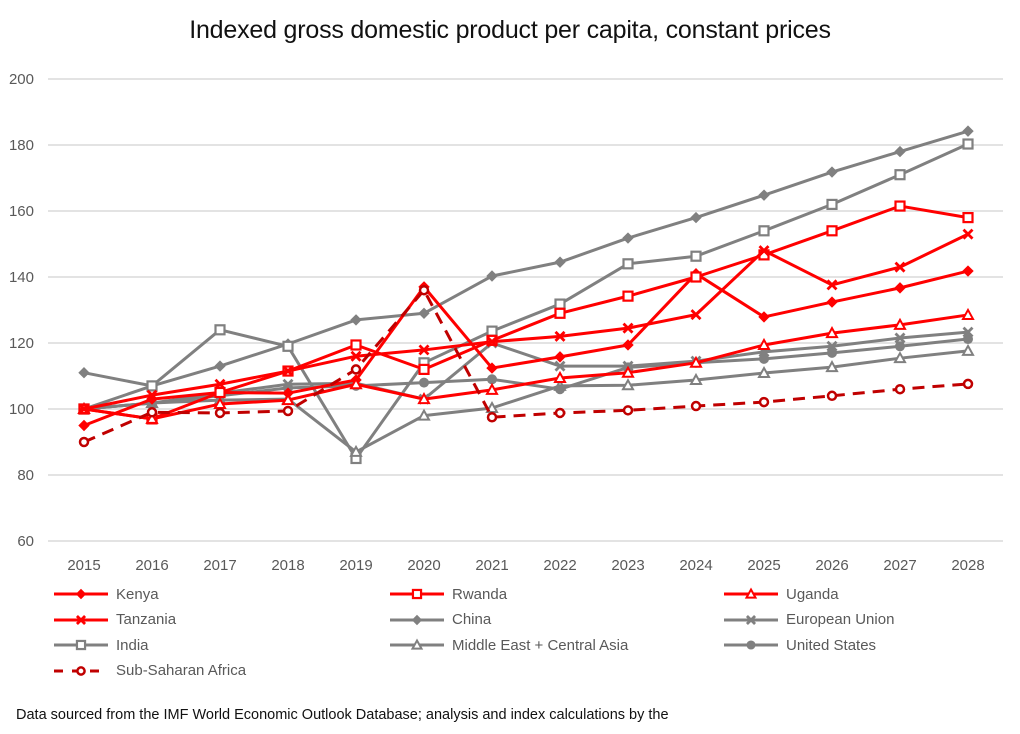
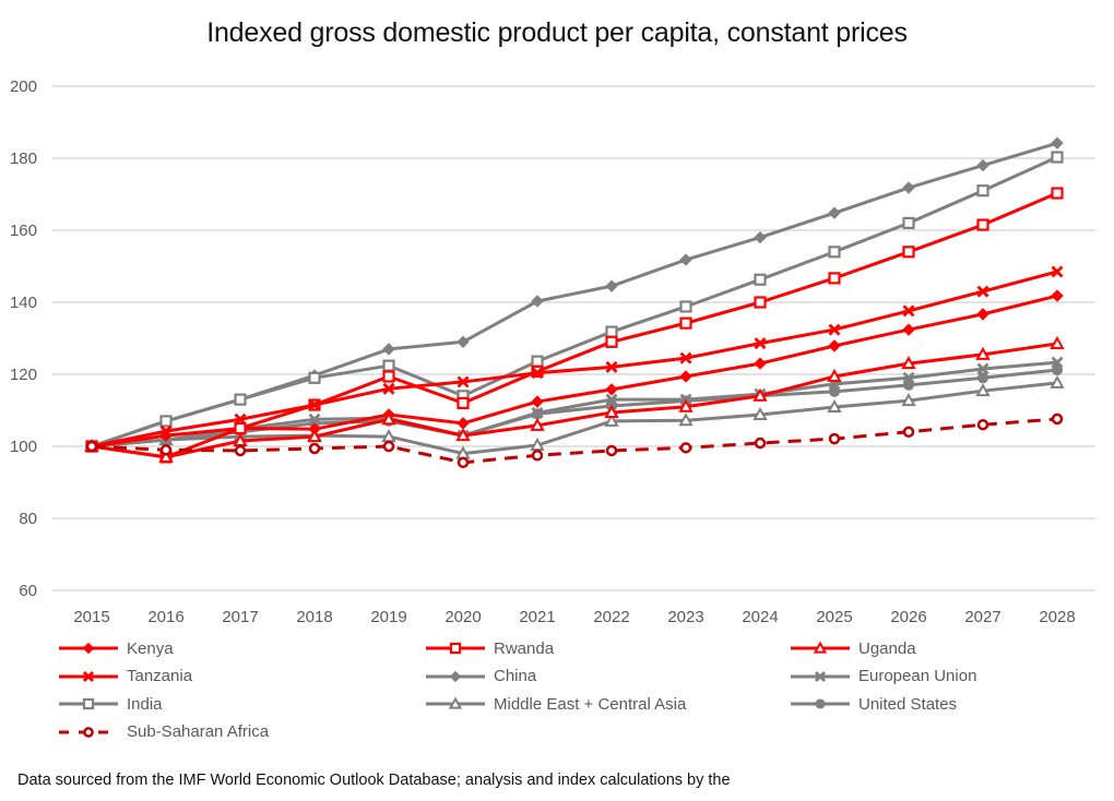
Kenya/2015: 95 -> 100
China/2015: 111 -> 100
Sub-Saharan Africa/2015: 90 -> 100
India/2017: 124 -> 113
India/2019: 85 -> 122
Middle East + Central Asia/2019: 87 -> 103
Sub-Saharan Africa/2019: 112 -> 100
Kenya/2020: 137 -> 106
United States/2020: 108 -> 103
Sub-Saharan Africa/2020: 136 -> 96
European Union/2021: 120 -> 109
United States/2022: 106 -> 111
India/2023: 144 -> 139
Kenya/2024: 141 -> 123
Tanzania/2025: 148 -> 132
Rwanda/2028: 158 -> 170
Tanzania/2028: 153 -> 148
